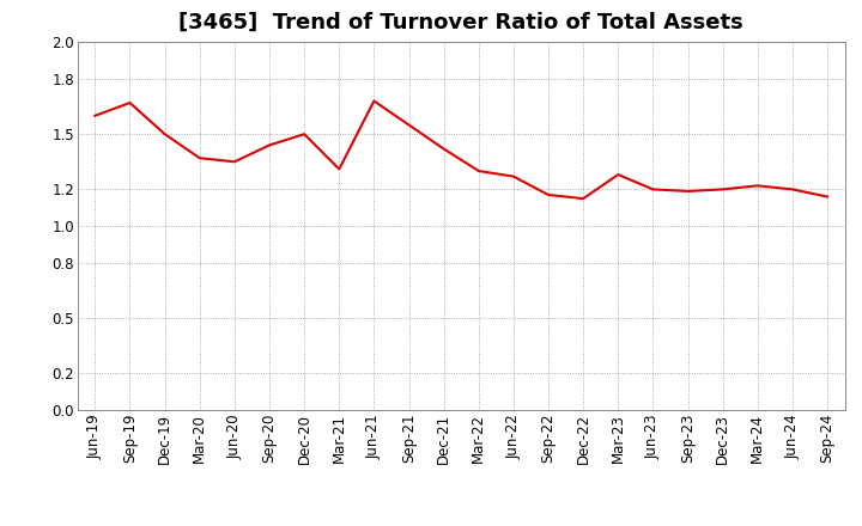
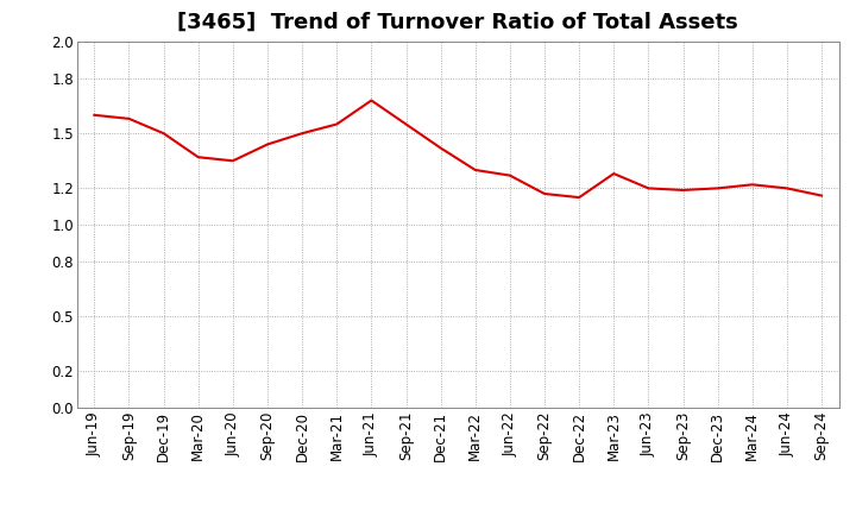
Sep-19: 1.67 -> 1.58
Mar-21: 1.31 -> 1.55
